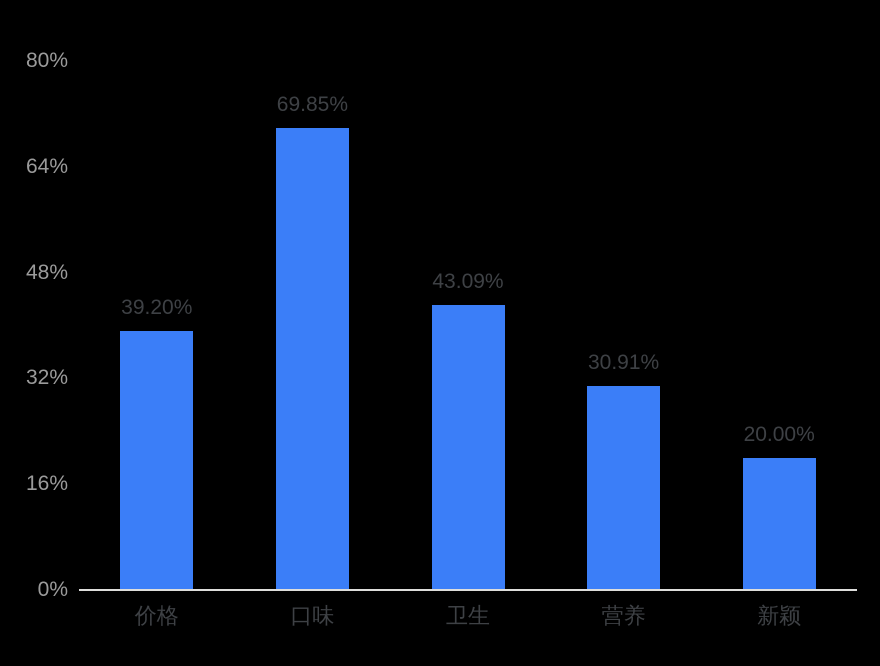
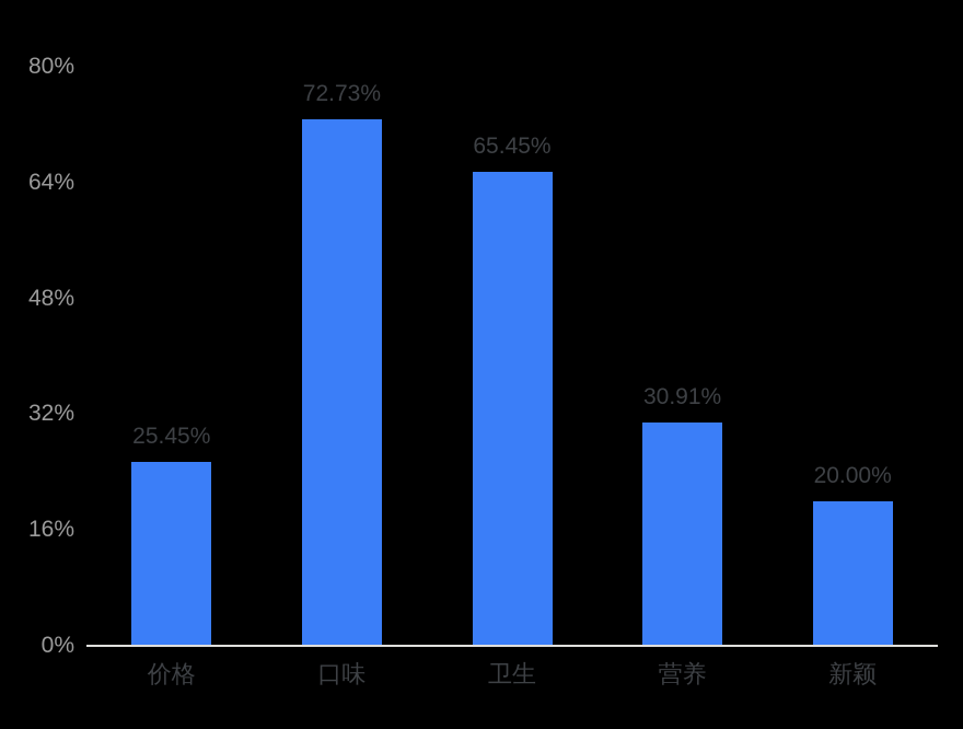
价格: 39.20% -> 25.45%
口味: 69.85% -> 72.73%
卫生: 43.09% -> 65.45%
